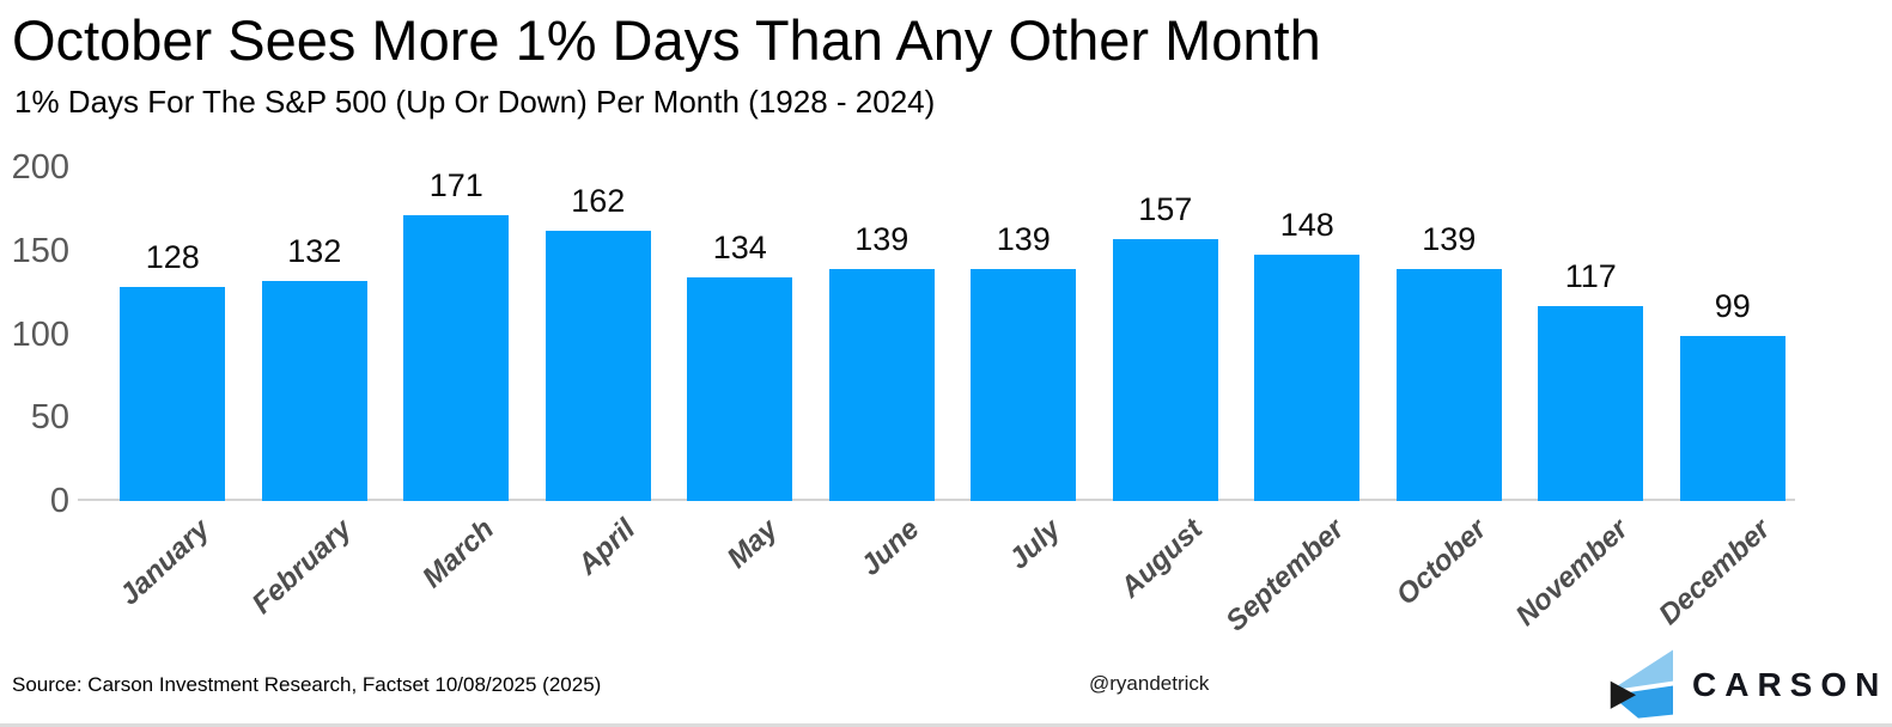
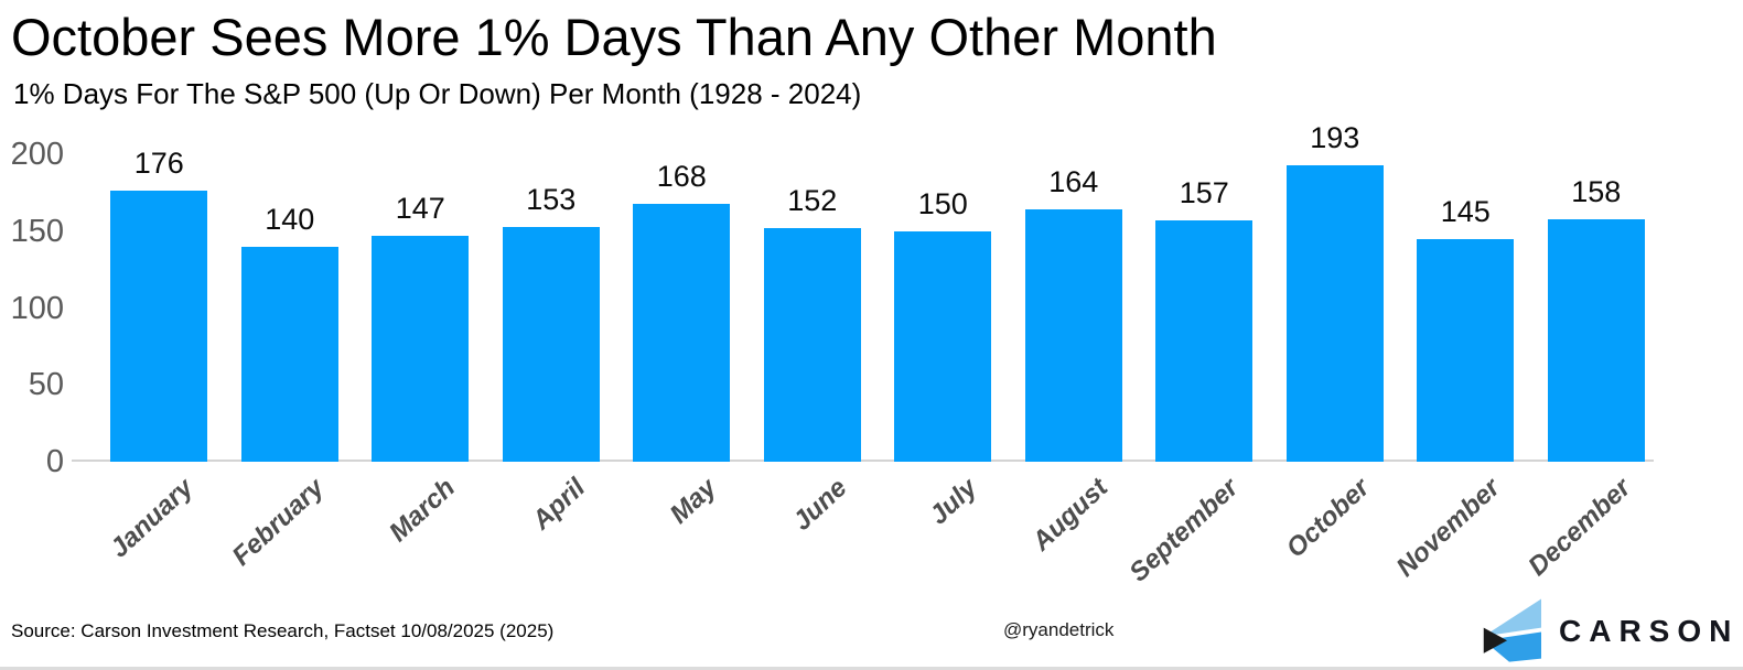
January: 128 -> 176
February: 132 -> 140
March: 171 -> 147
April: 162 -> 153
May: 134 -> 168
June: 139 -> 152
July: 139 -> 150
August: 157 -> 164
September: 148 -> 157
October: 139 -> 193
November: 117 -> 145
December: 99 -> 158
